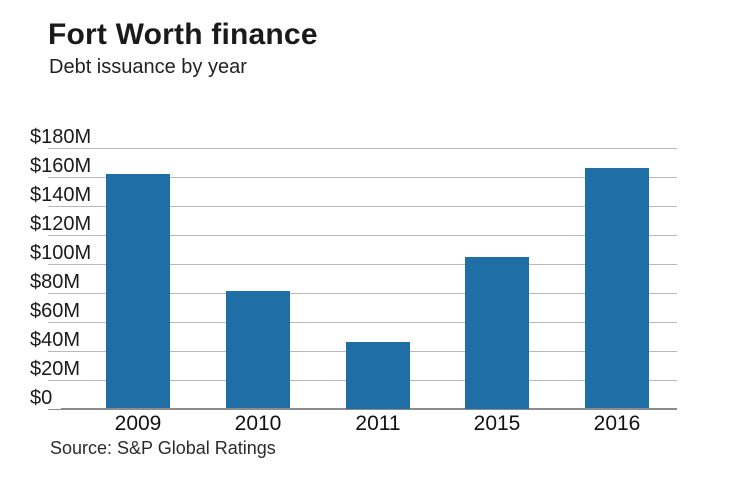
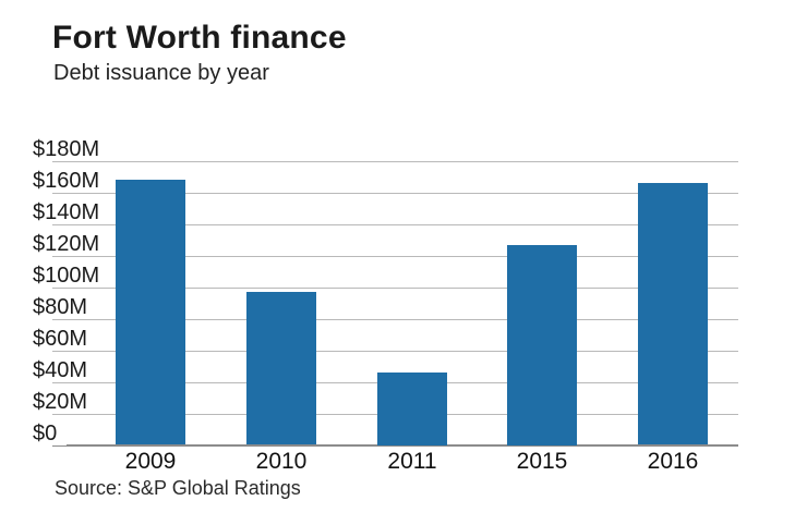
2009: $162M -> $168M
2010: $81M -> $97M
2015: $105M -> $127M
